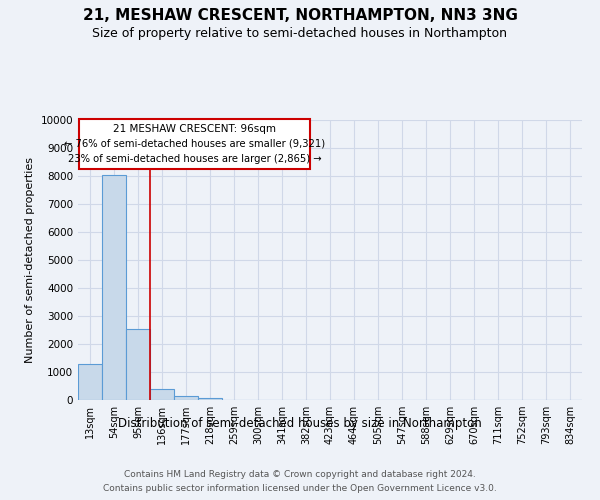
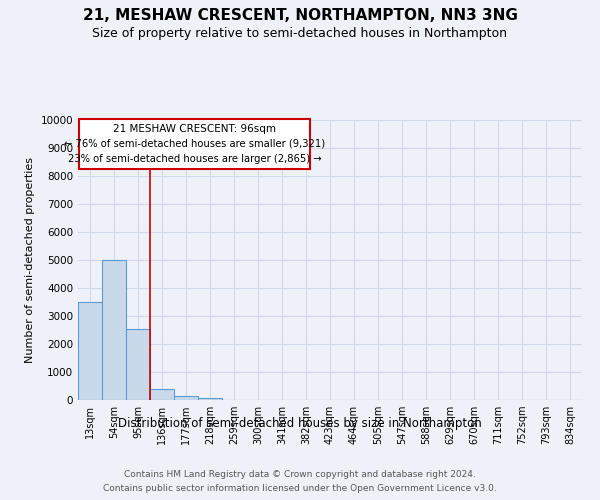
13sqm: 1300 -> 3500
54sqm: 8050 -> 5000
